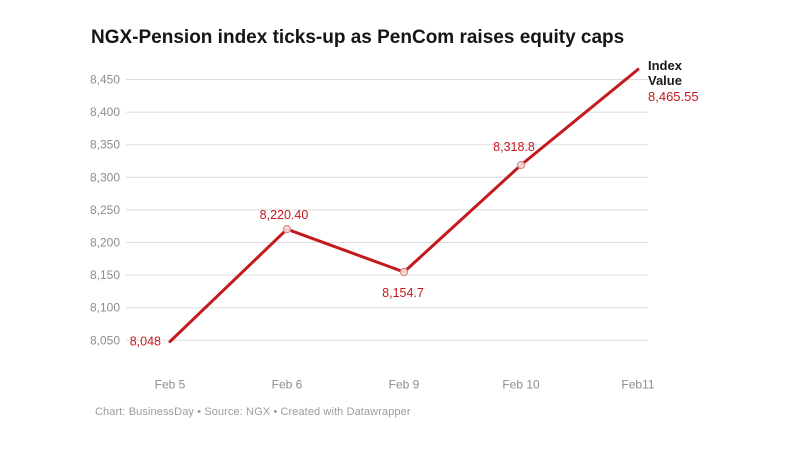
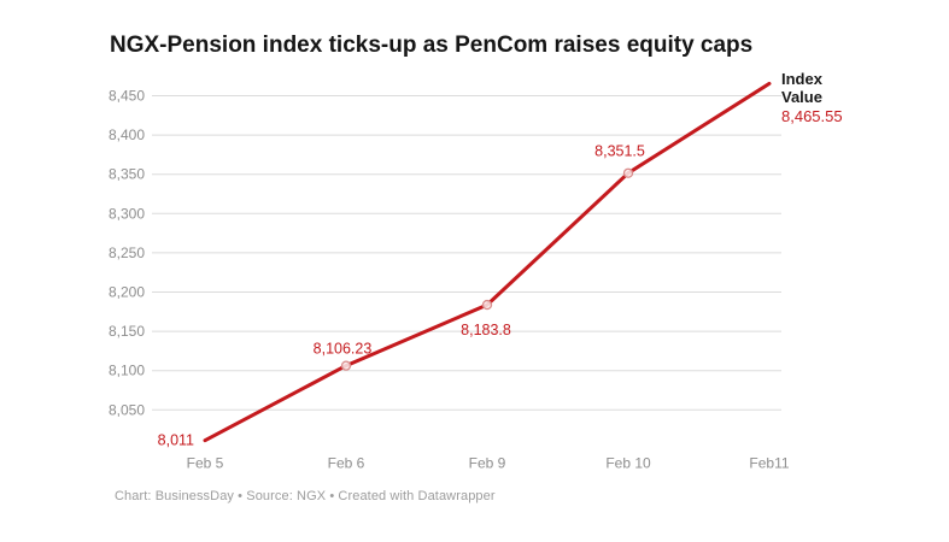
Feb 5: 8,048 -> 8,011
Feb 6: 8,220.40 -> 8,106.23
Feb 9: 8,154.7 -> 8,183.8
Feb 10: 8,318.8 -> 8,351.5
